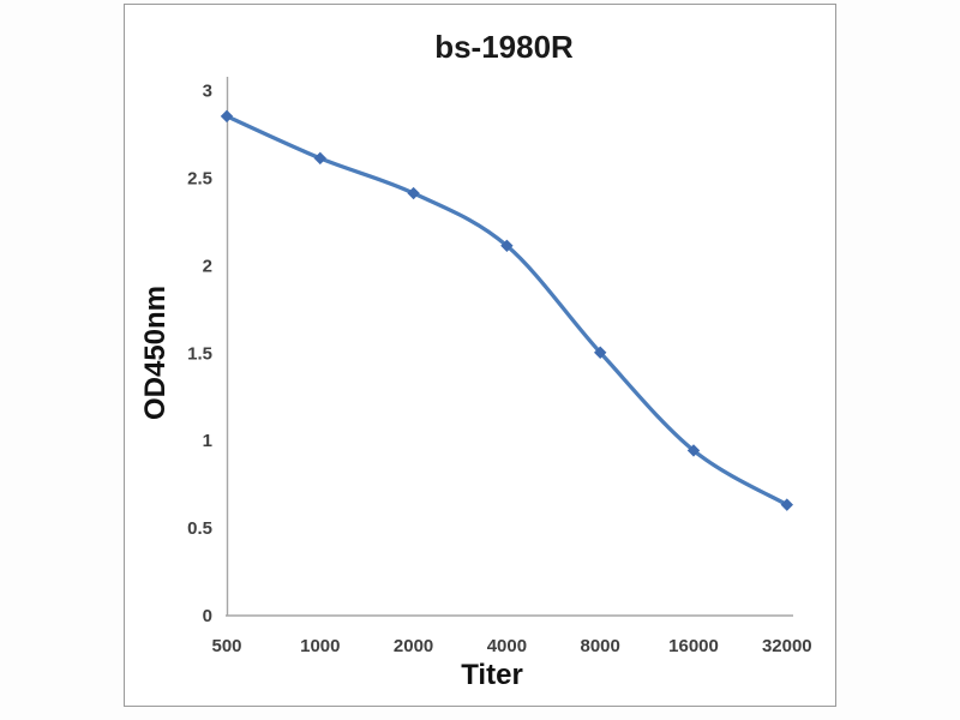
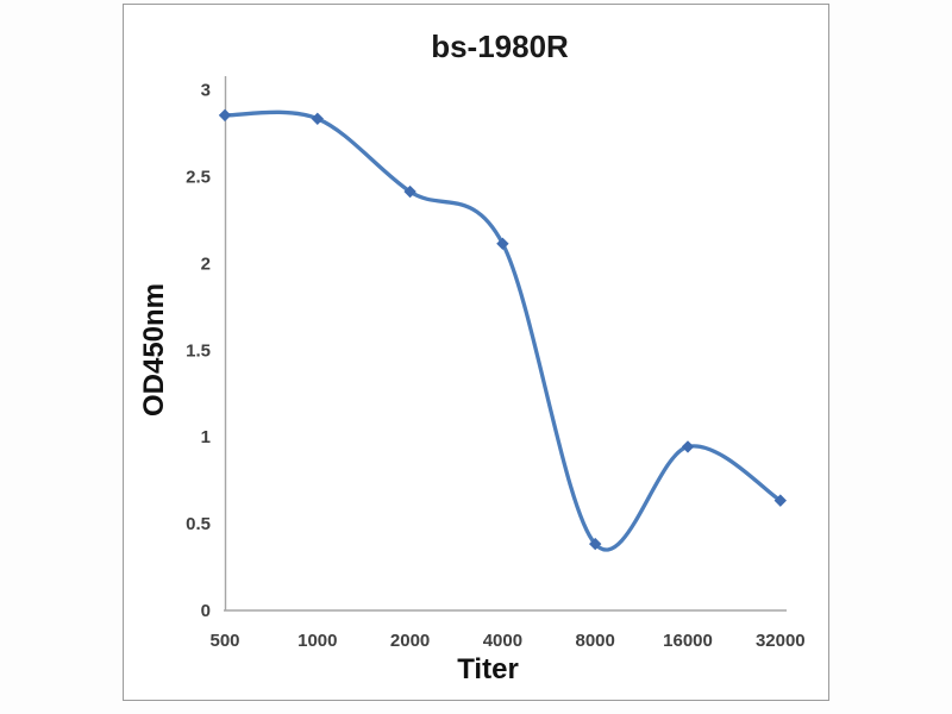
1000: 2.61 -> 2.83
8000: 1.50 -> 0.38
